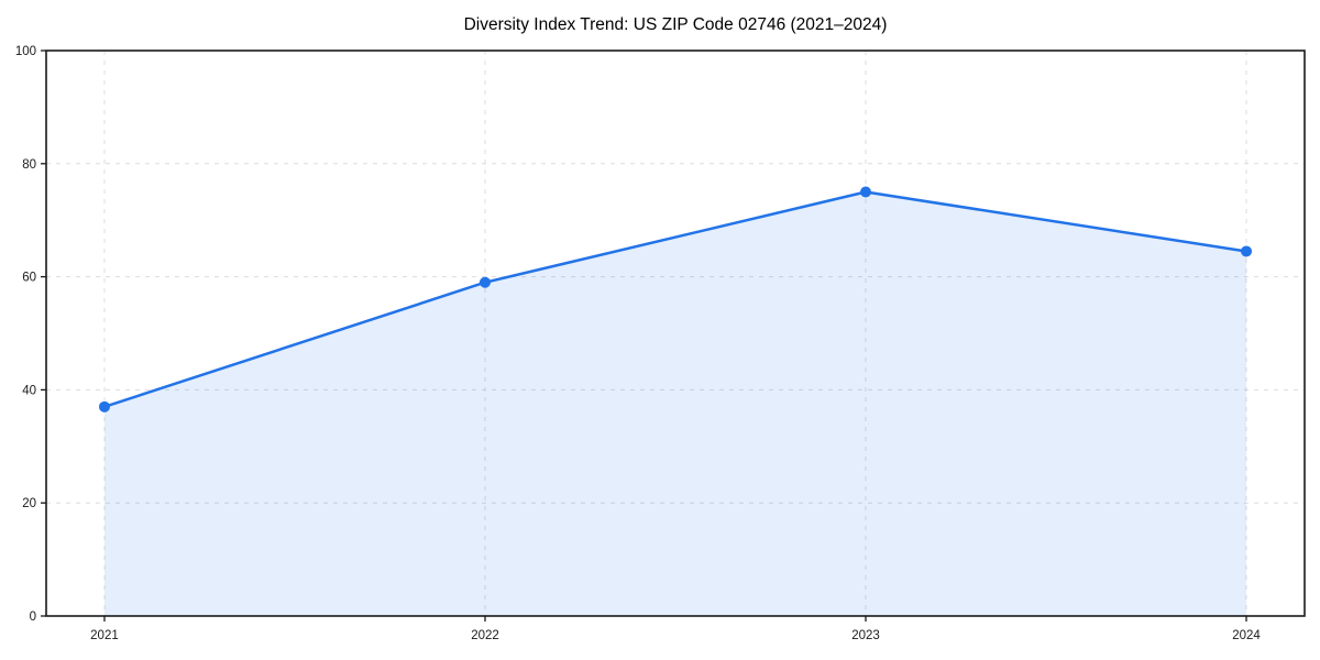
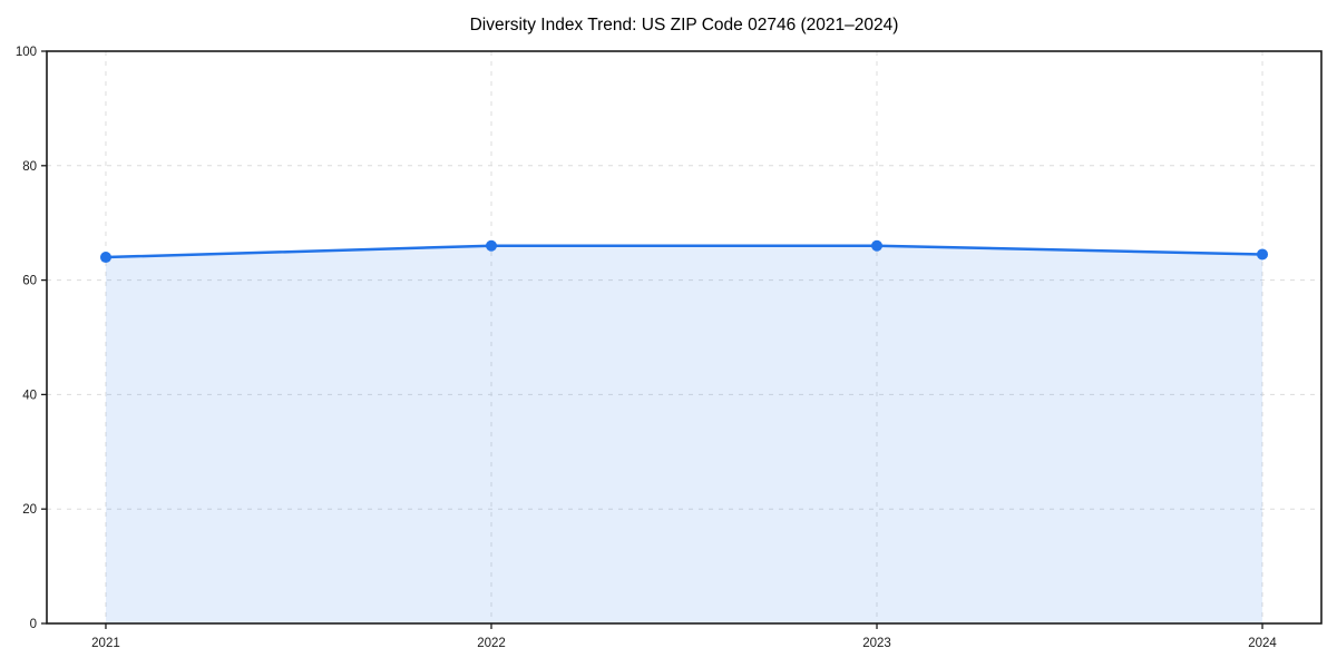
2021: 37 -> 64
2022: 59 -> 66
2023: 75 -> 66
